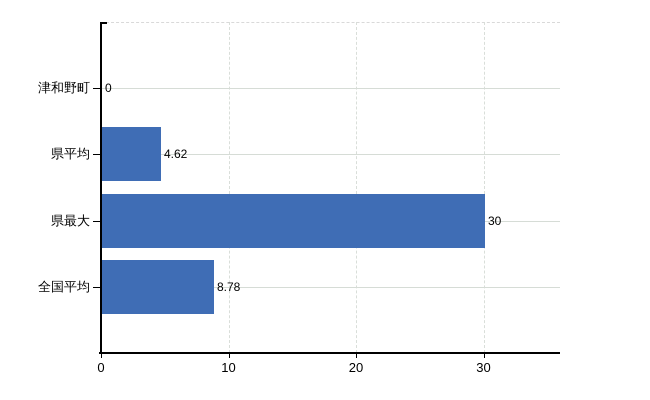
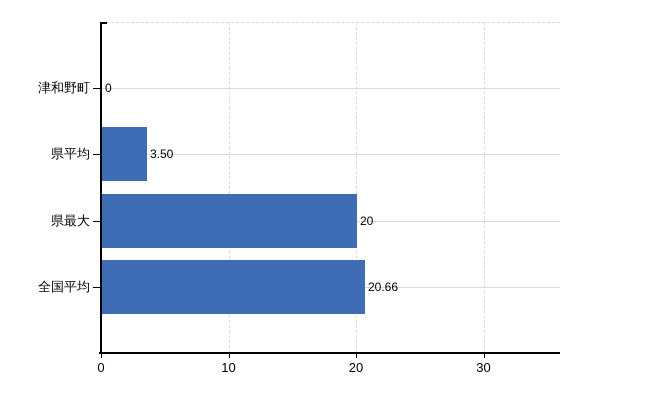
県平均: 4.62 -> 3.50
県最大: 30 -> 20
全国平均: 8.78 -> 20.66
